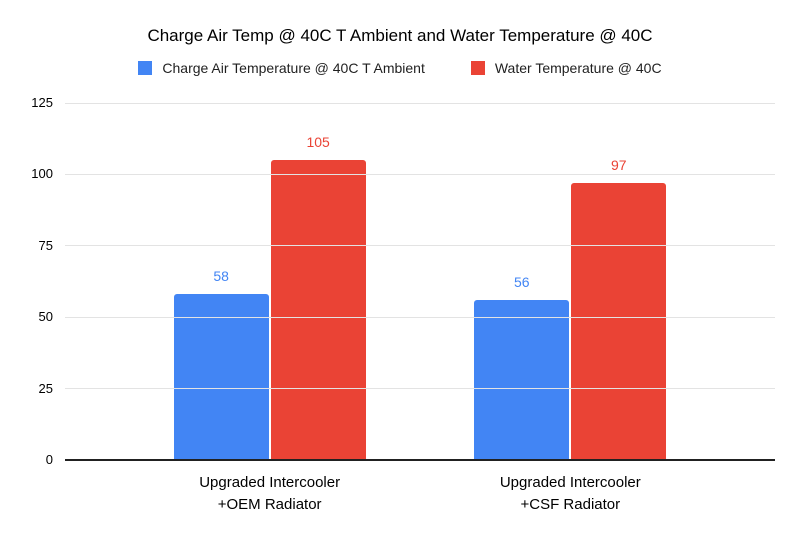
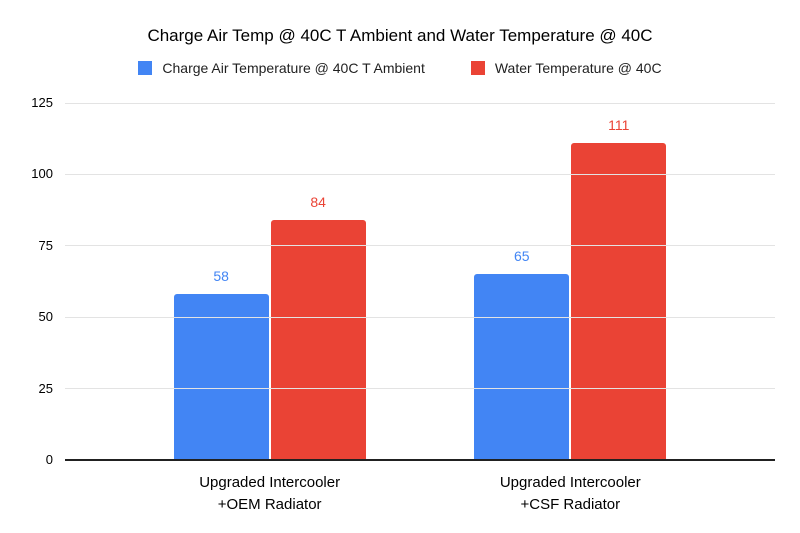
Water Temperature @ 40C/Upgraded Intercooler +OEM Radiator: 105 -> 84
Charge Air Temperature @ 40C T Ambient/Upgraded Intercooler +CSF Radiator: 56 -> 65
Water Temperature @ 40C/Upgraded Intercooler +CSF Radiator: 97 -> 111
